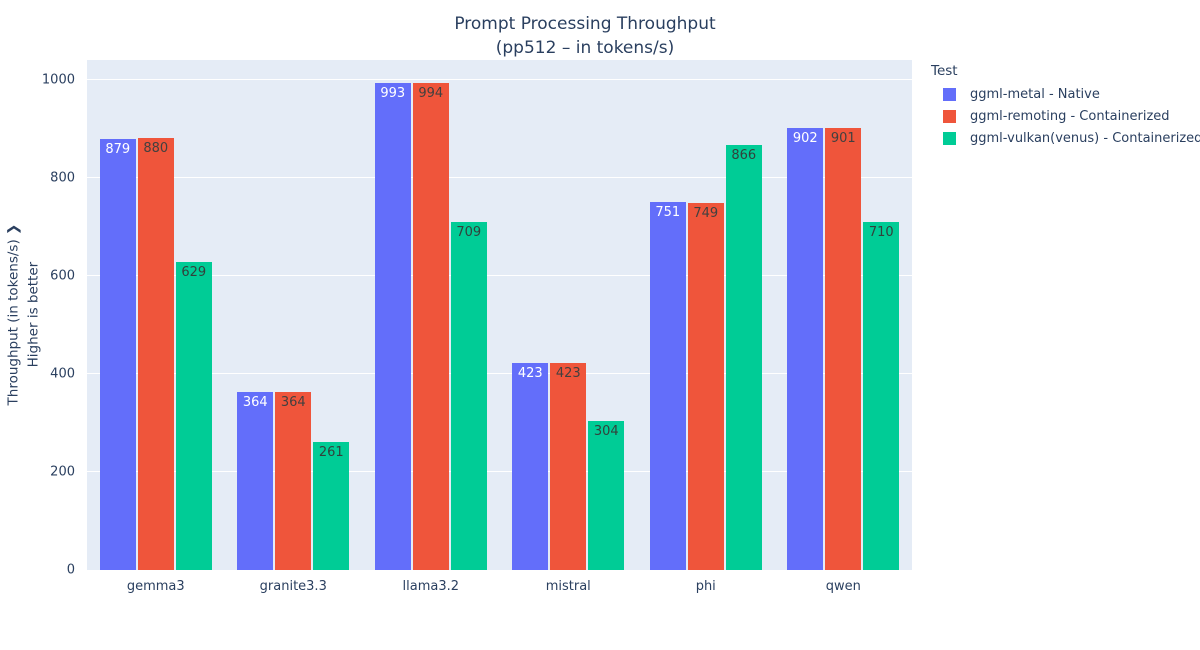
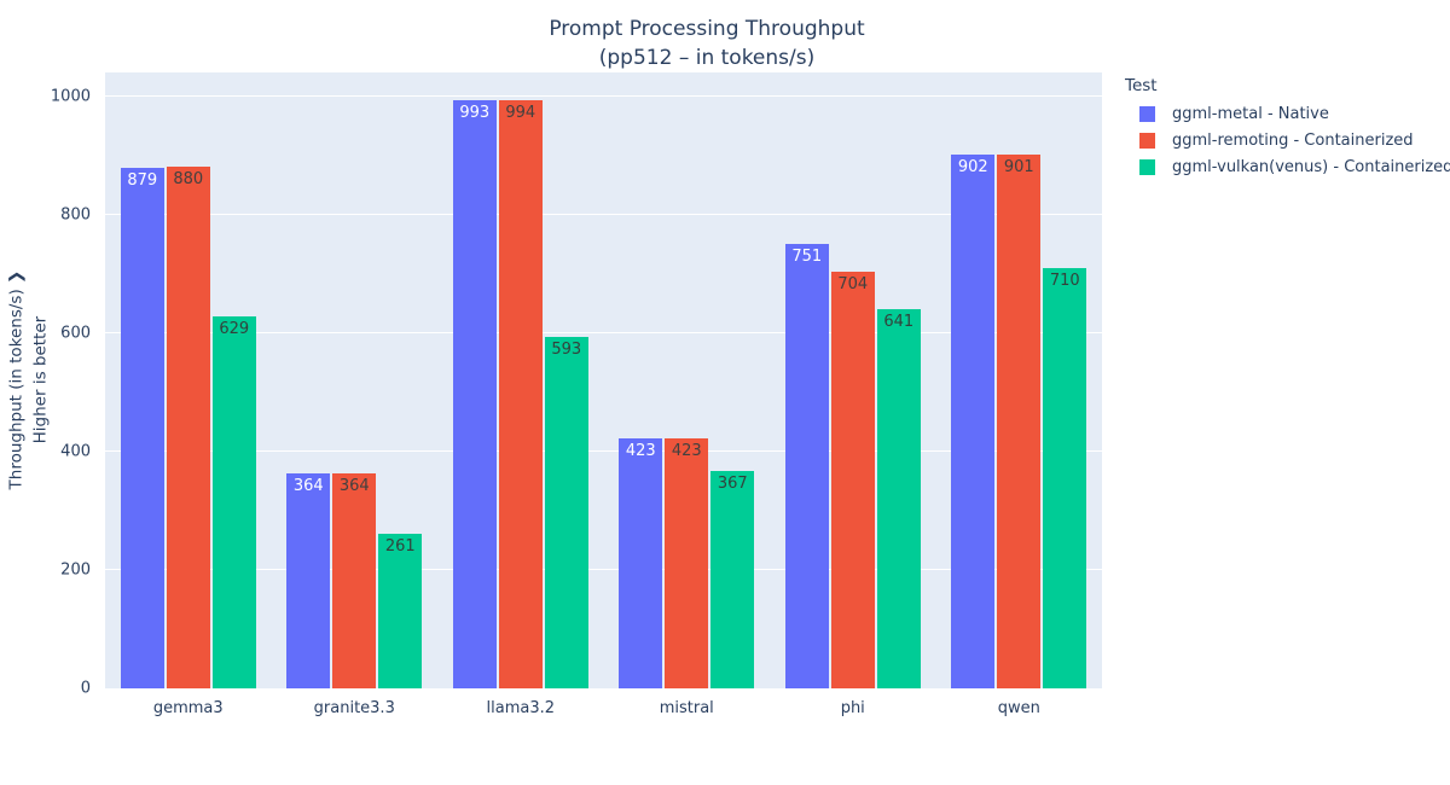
ggml-vulkan(venus) - Containerized/llama3.2: 709 -> 593
ggml-vulkan(venus) - Containerized/mistral: 304 -> 367
ggml-remoting - Containerized/phi: 749 -> 704
ggml-vulkan(venus) - Containerized/phi: 866 -> 641
